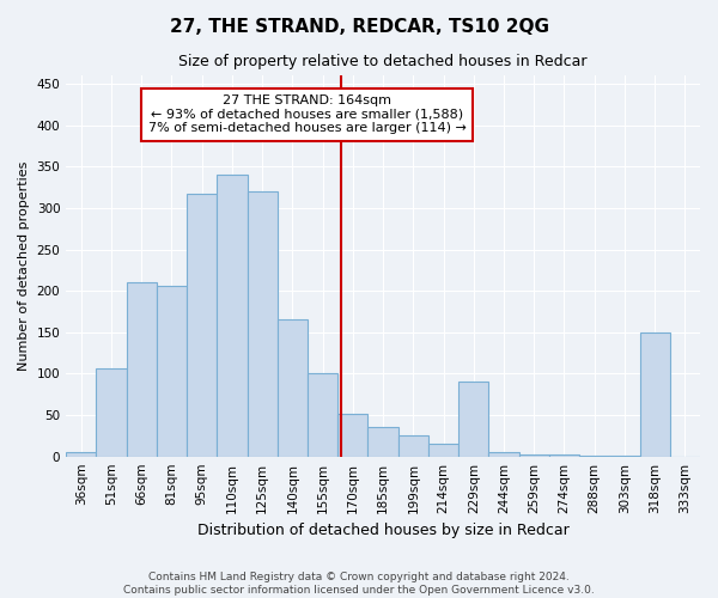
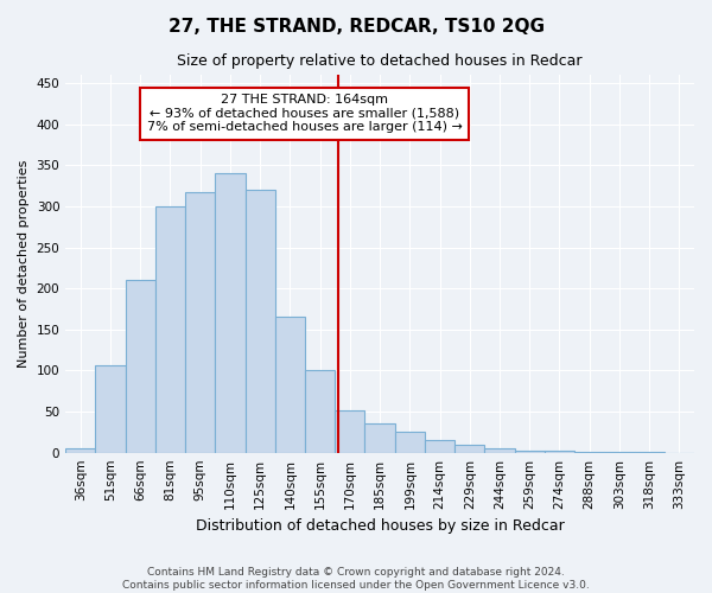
81sqm: 206 -> 300
229sqm: 90 -> 10
318sqm: 150 -> 1
